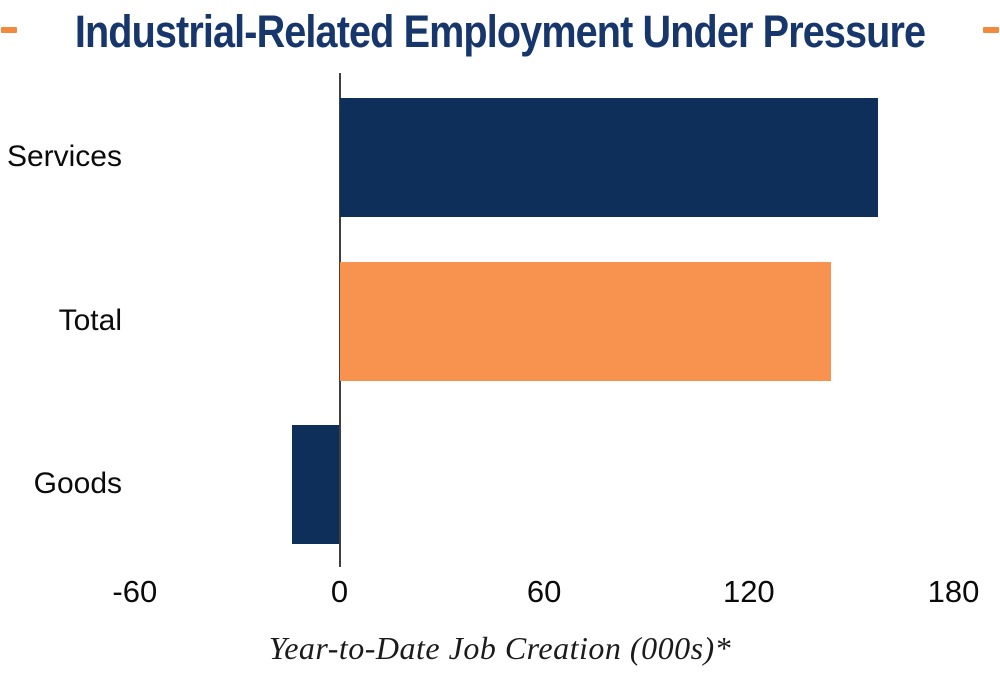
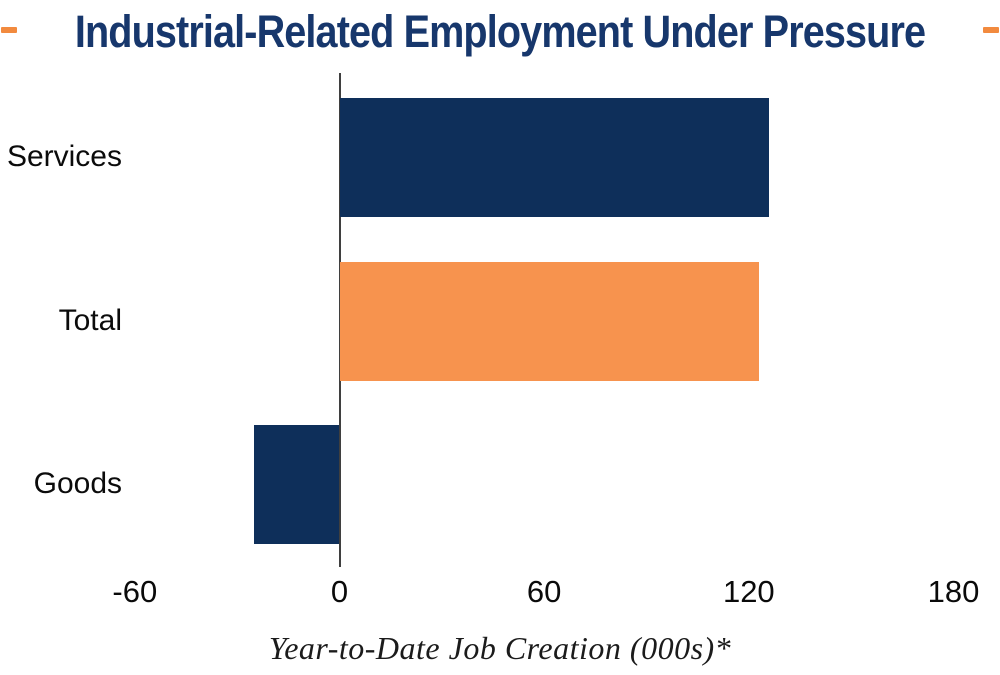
Services: 158 -> 126
Total: 144 -> 123
Goods: -14 -> -25
